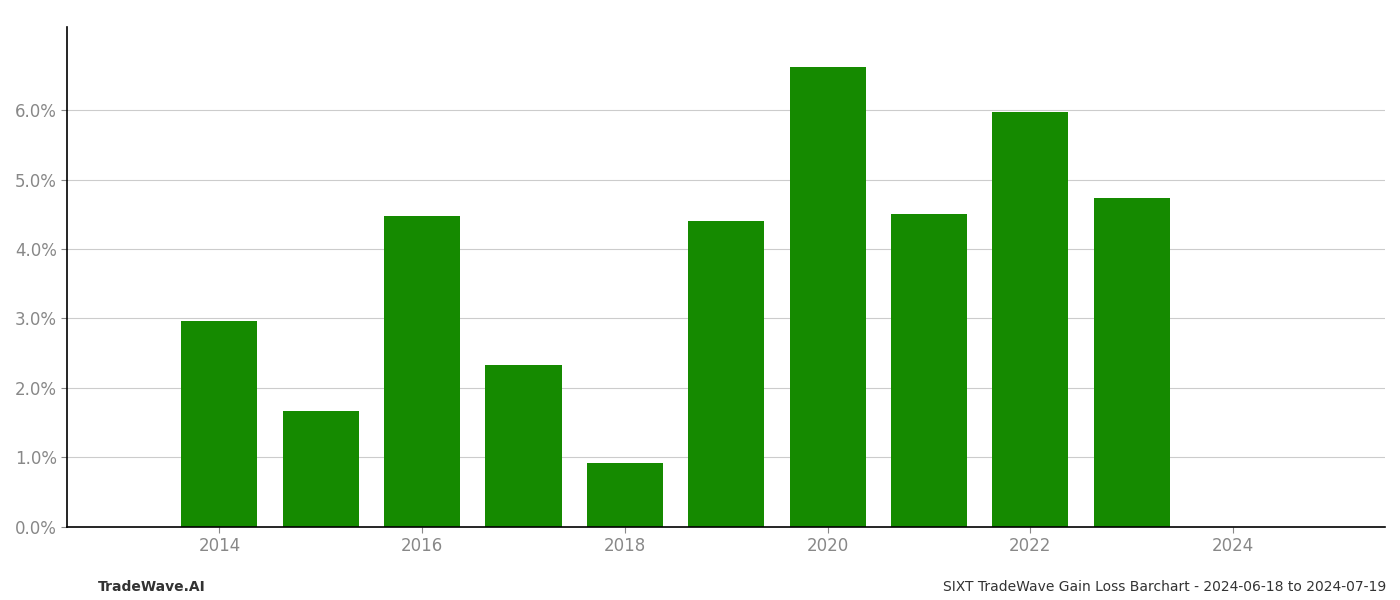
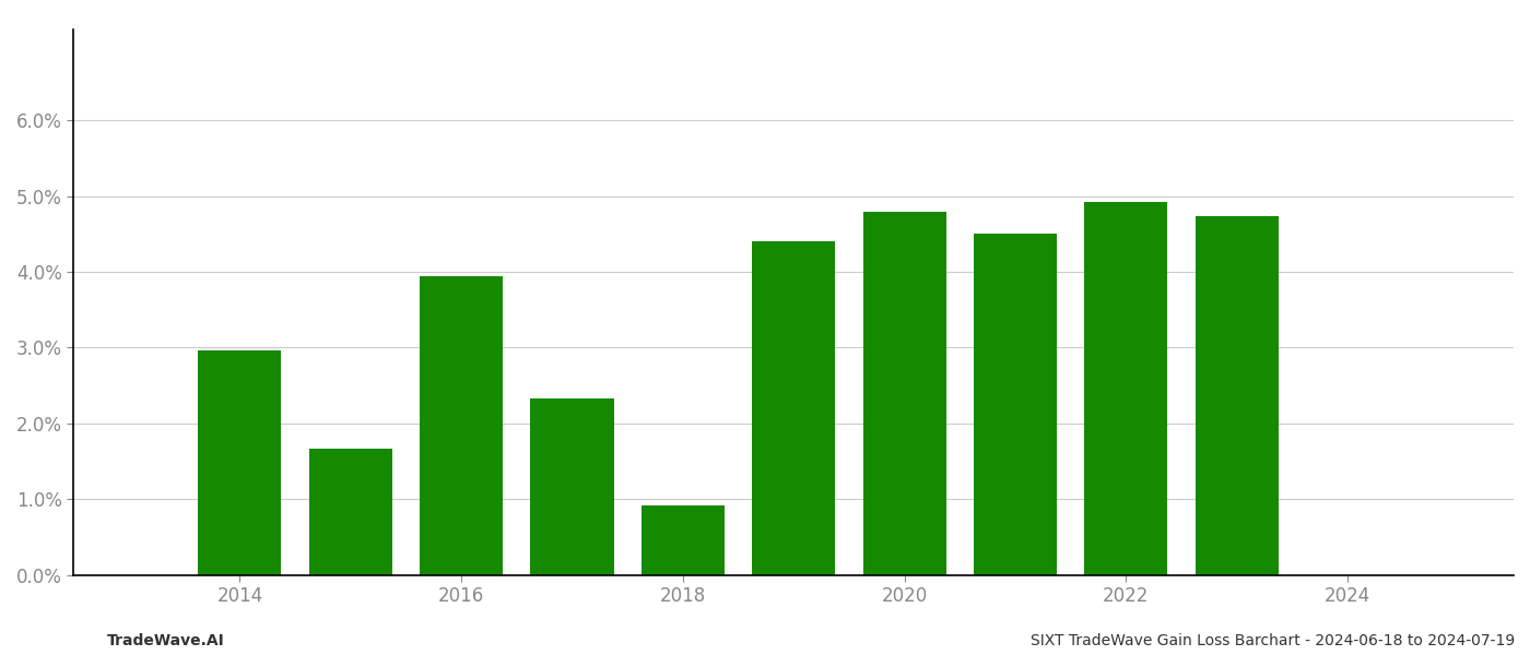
2016: 4.47% -> 3.94%
2020: 6.62% -> 4.80%
2022: 5.98% -> 4.92%
